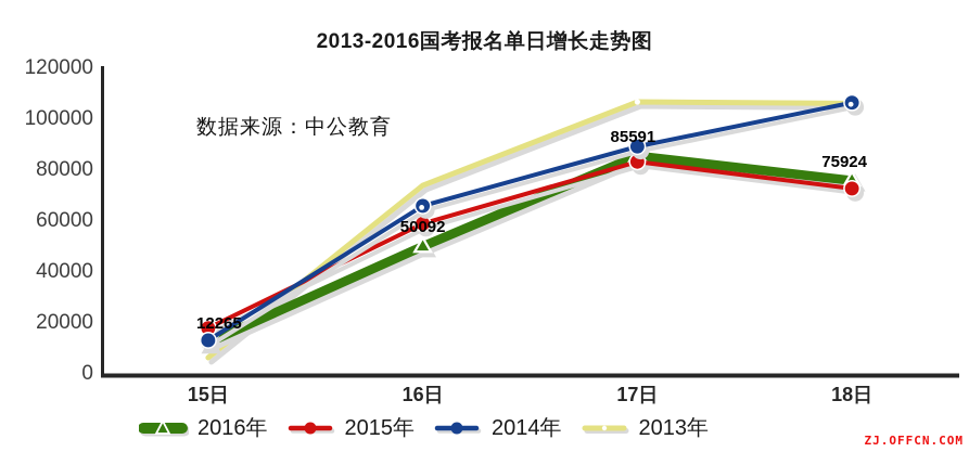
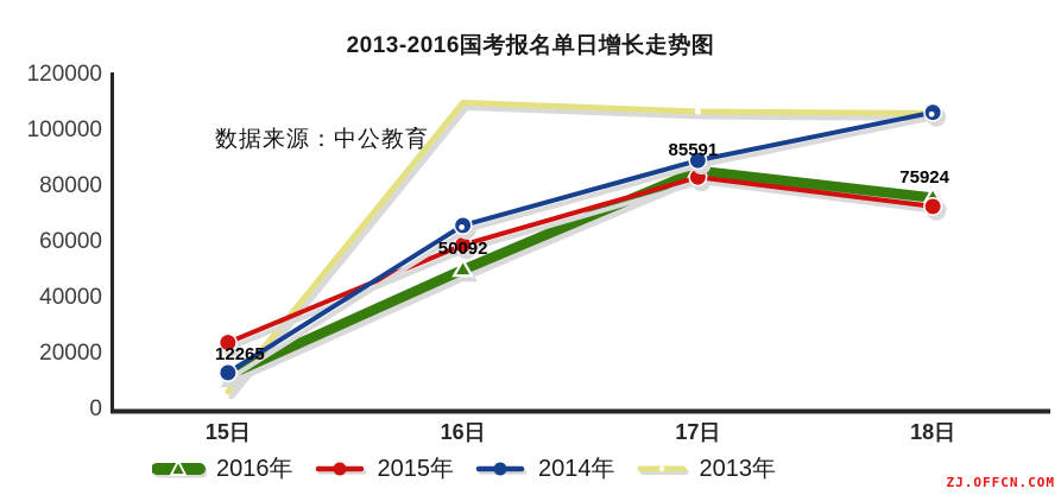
2015年/15日: 18000 -> 24000
2013年/16日: 74000 -> 110000
